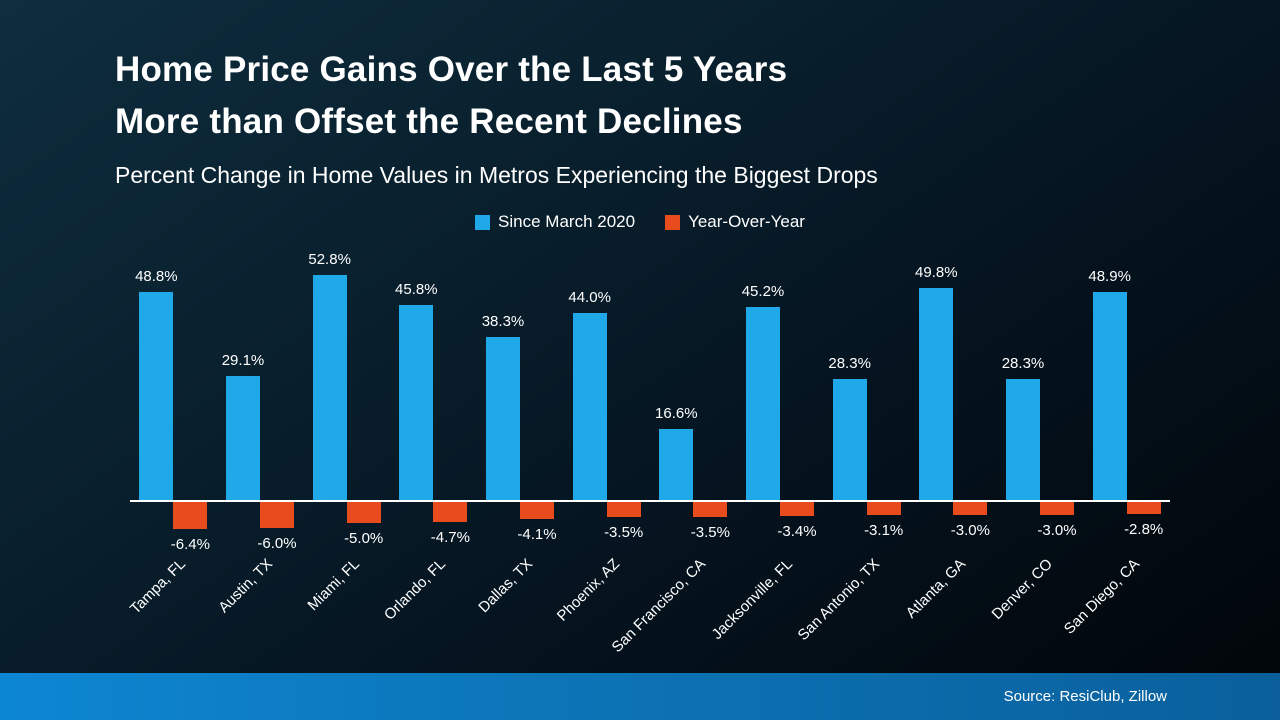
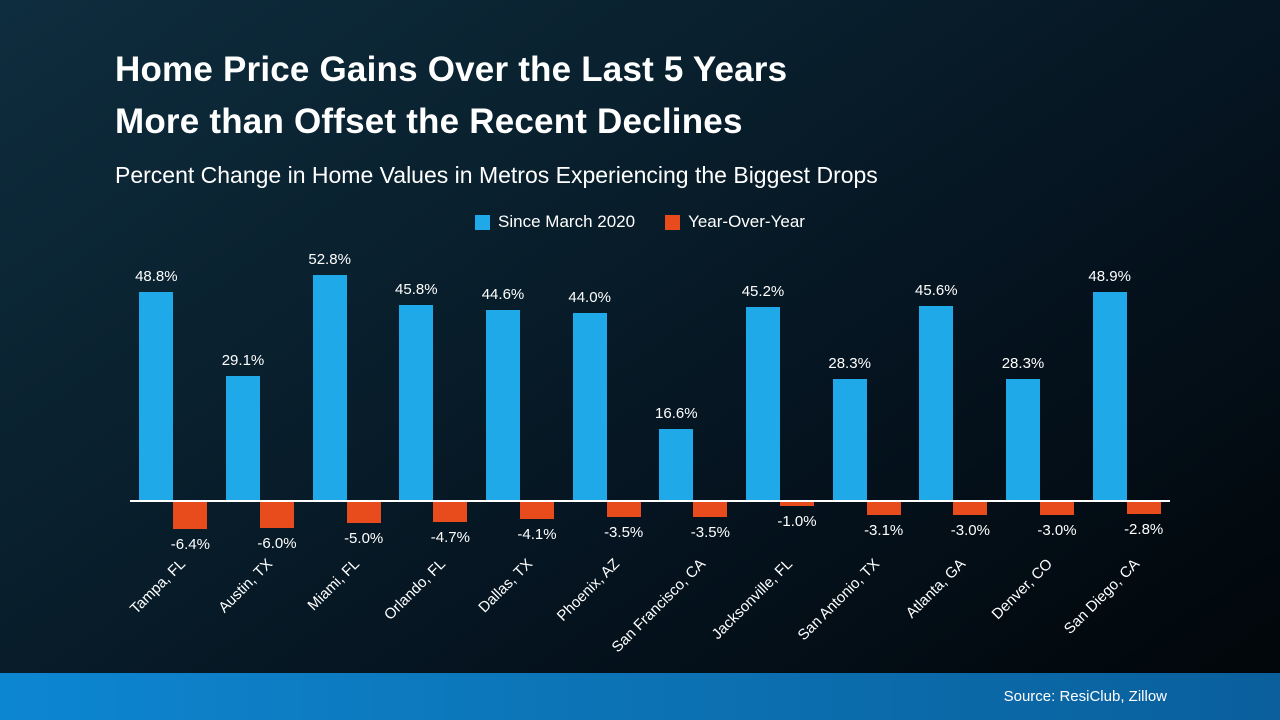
Since March 2020/Dallas, TX: 38.3% -> 44.6%
Year-Over-Year/Jacksonville, FL: -3.4% -> -1.0%
Since March 2020/Atlanta, GA: 49.8% -> 45.6%
